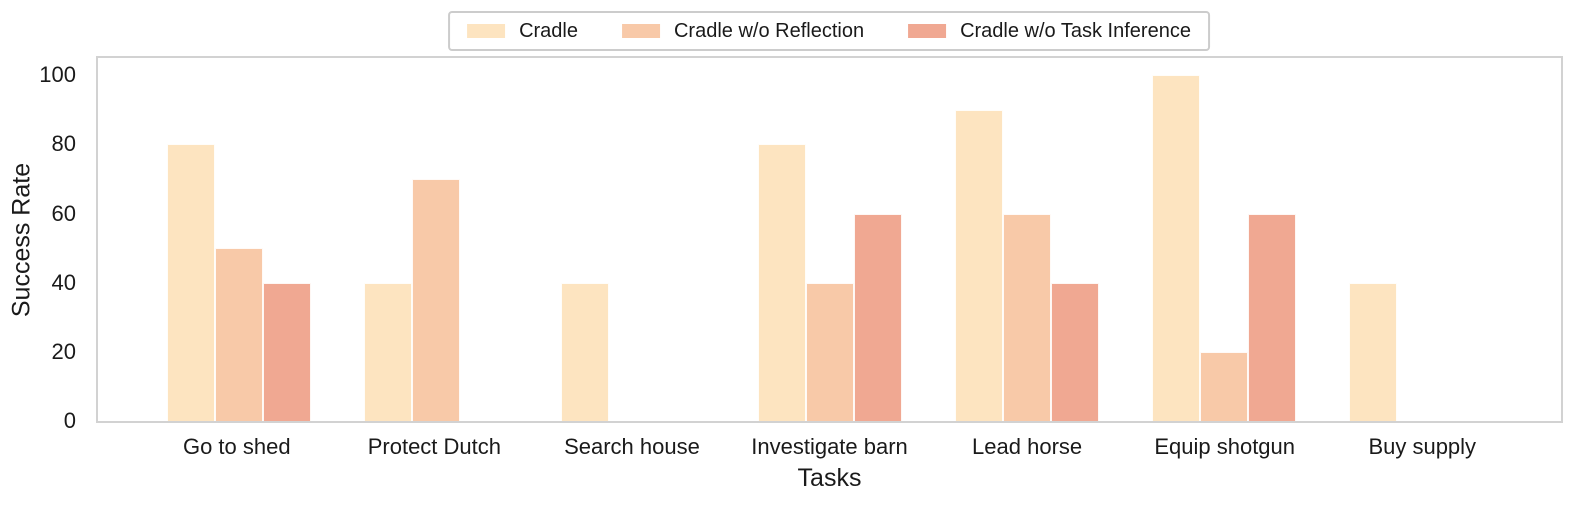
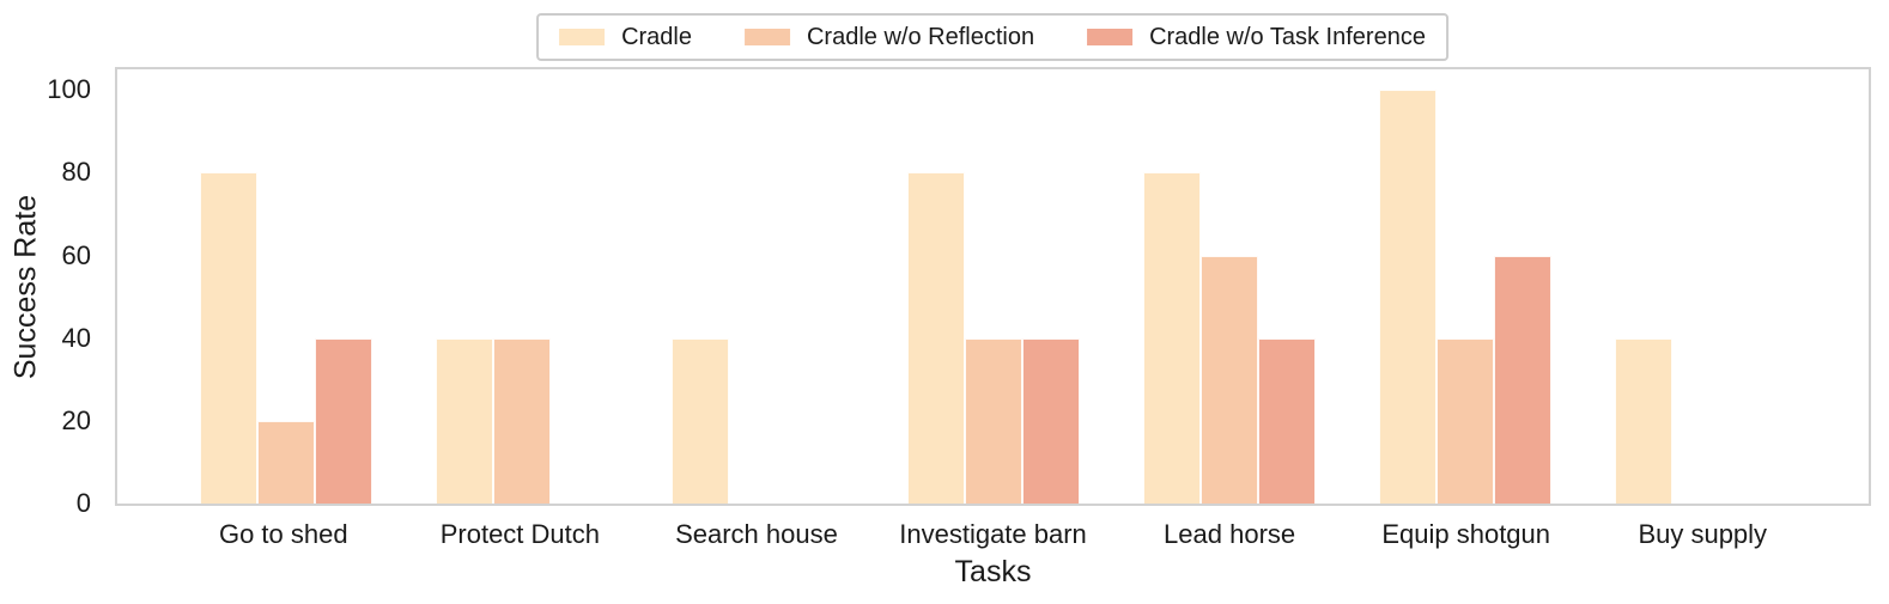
Cradle w/o Reflection/Go to shed: 50 -> 20
Cradle w/o Reflection/Protect Dutch: 70 -> 40
Cradle w/o Task Inference/Investigate barn: 60 -> 40
Cradle/Lead horse: 90 -> 80
Cradle w/o Reflection/Equip shotgun: 20 -> 40
